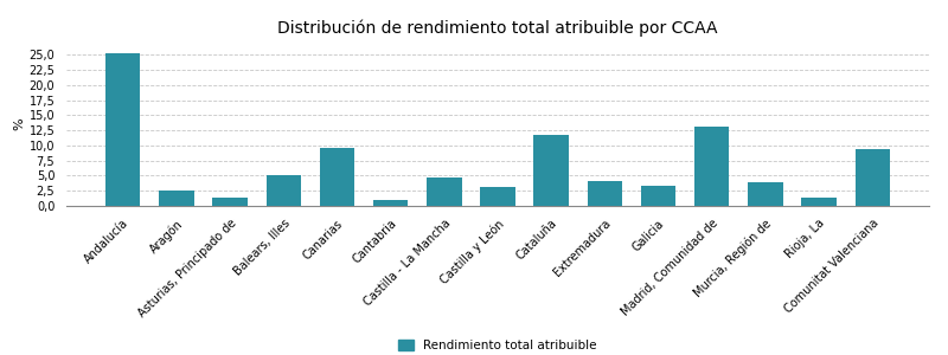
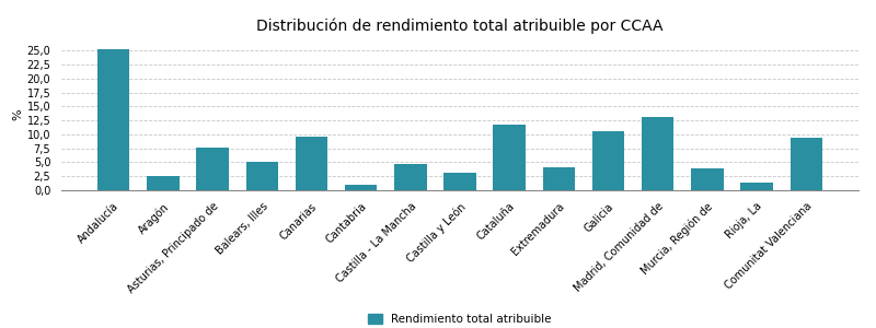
Asturias, Principado de: 1,3 -> 7,6
Galicia: 3,3 -> 10,6
